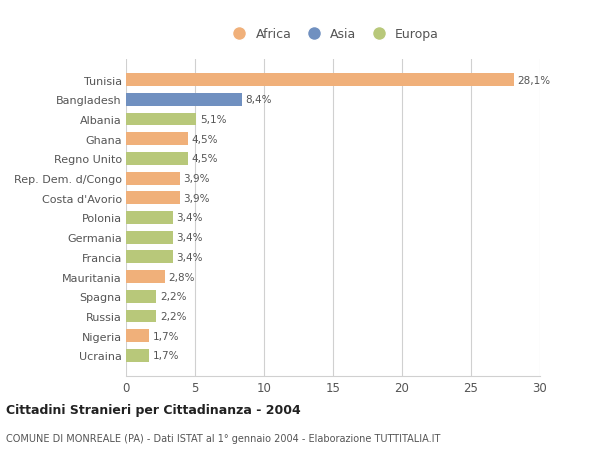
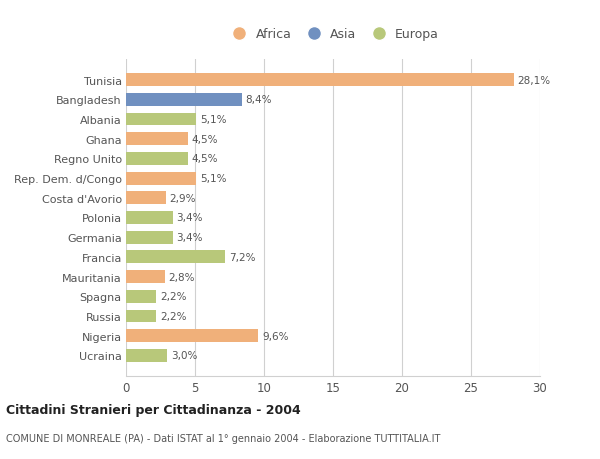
Rep. Dem. d/Congo: 3,9% -> 5,1%
Costa d'Avorio: 3,9% -> 2,9%
Francia: 3,4% -> 7,2%
Nigeria: 1,7% -> 9,6%
Ucraina: 1,7% -> 3,0%
